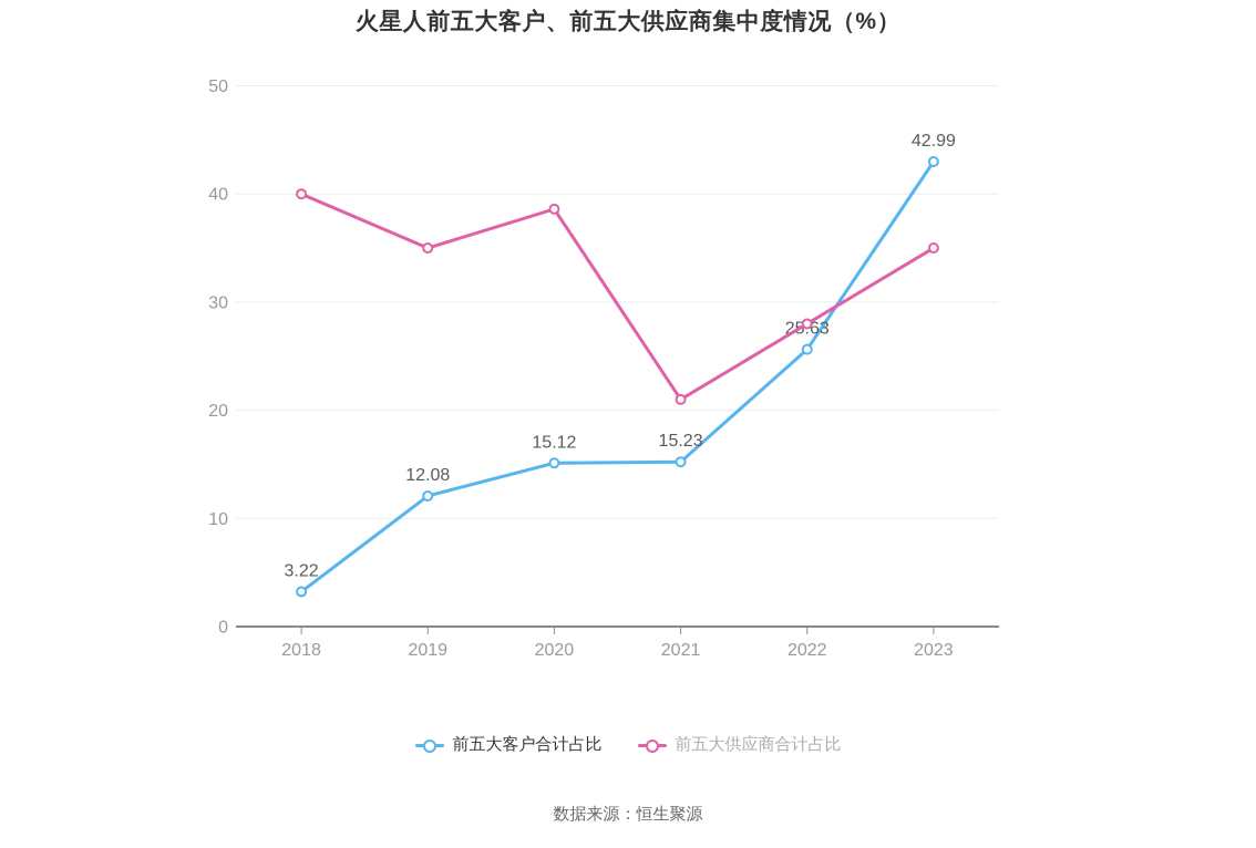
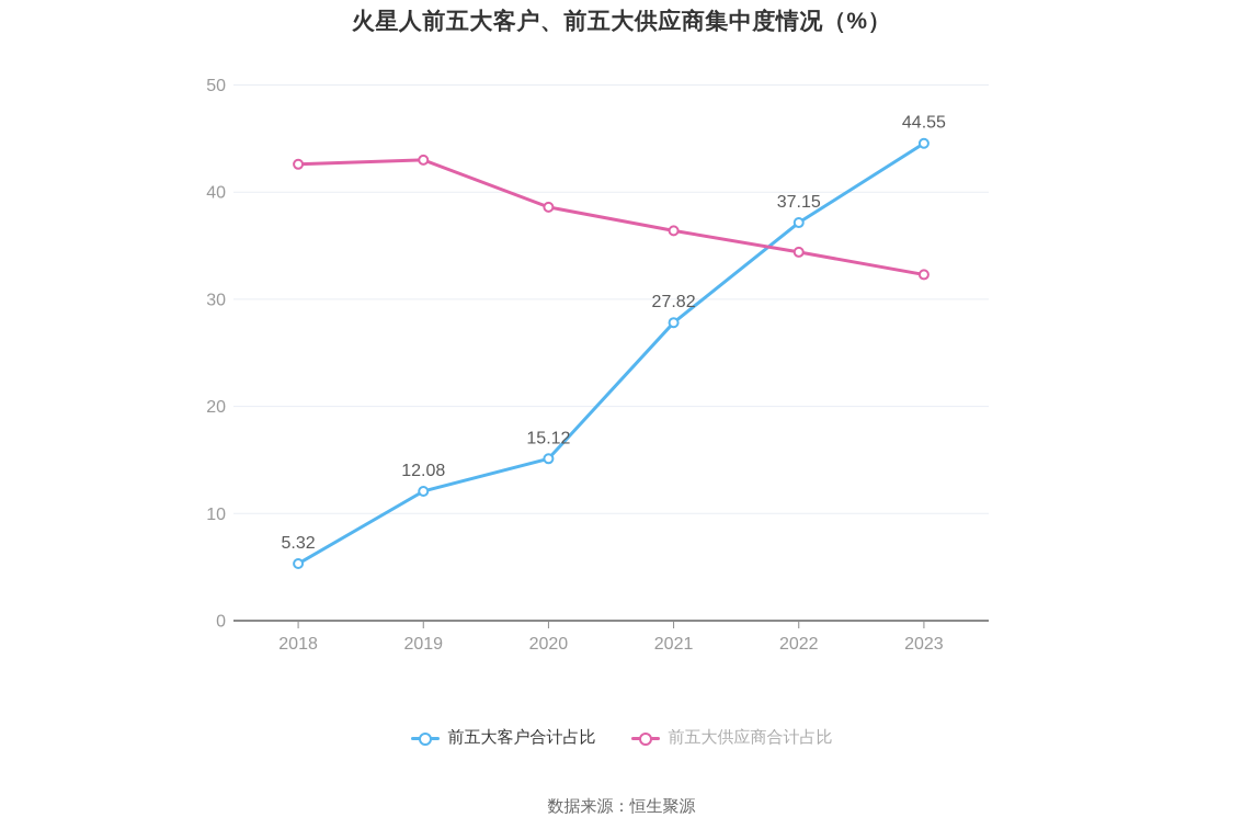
前五大客户合计占比/2018: 3.22 -> 5.32
前五大供应商合计占比/2018: 40 -> 43
前五大供应商合计占比/2019: 35 -> 43
前五大客户合计占比/2021: 15.23 -> 27.82
前五大供应商合计占比/2021: 21 -> 36
前五大客户合计占比/2022: 25.63 -> 37.15
前五大供应商合计占比/2022: 28 -> 34
前五大客户合计占比/2023: 42.99 -> 44.55
前五大供应商合计占比/2023: 35 -> 32
